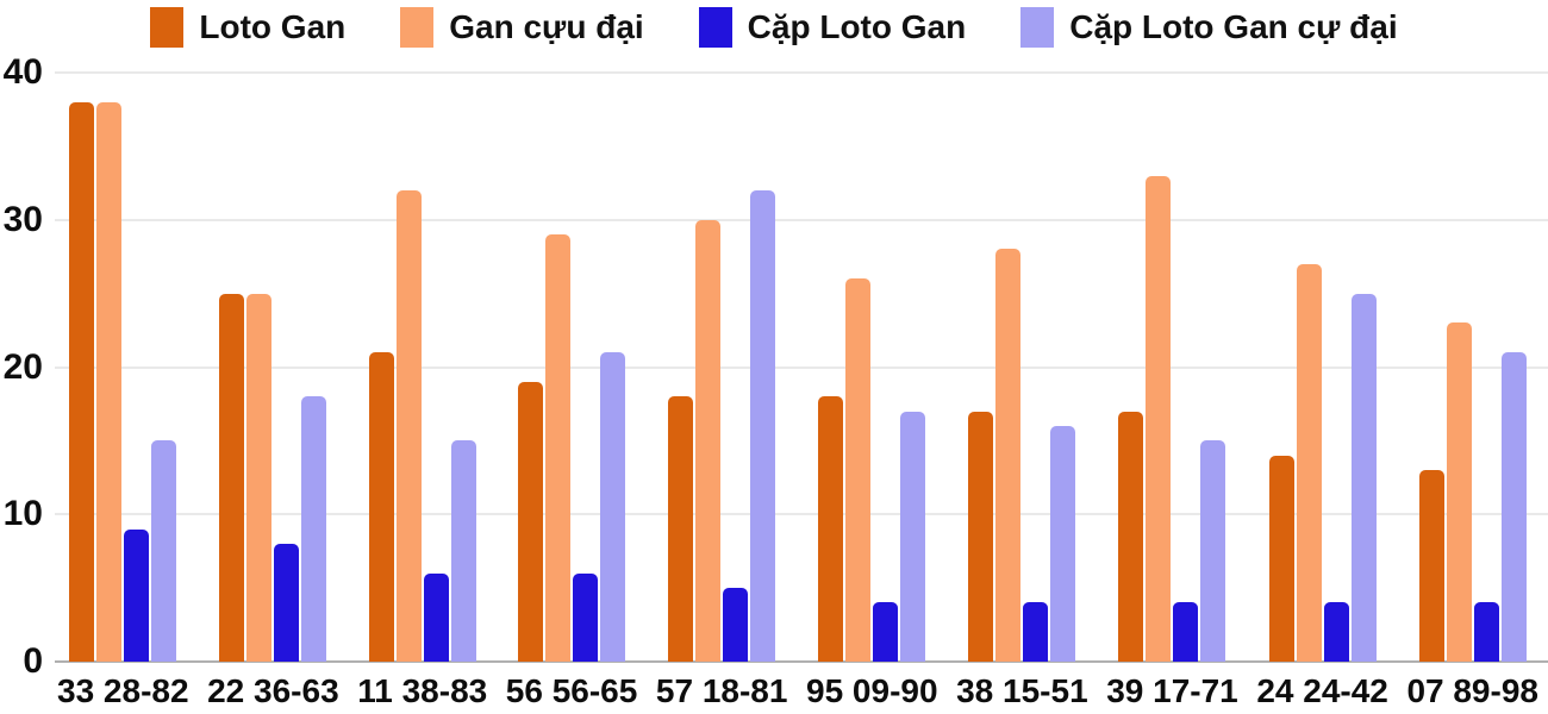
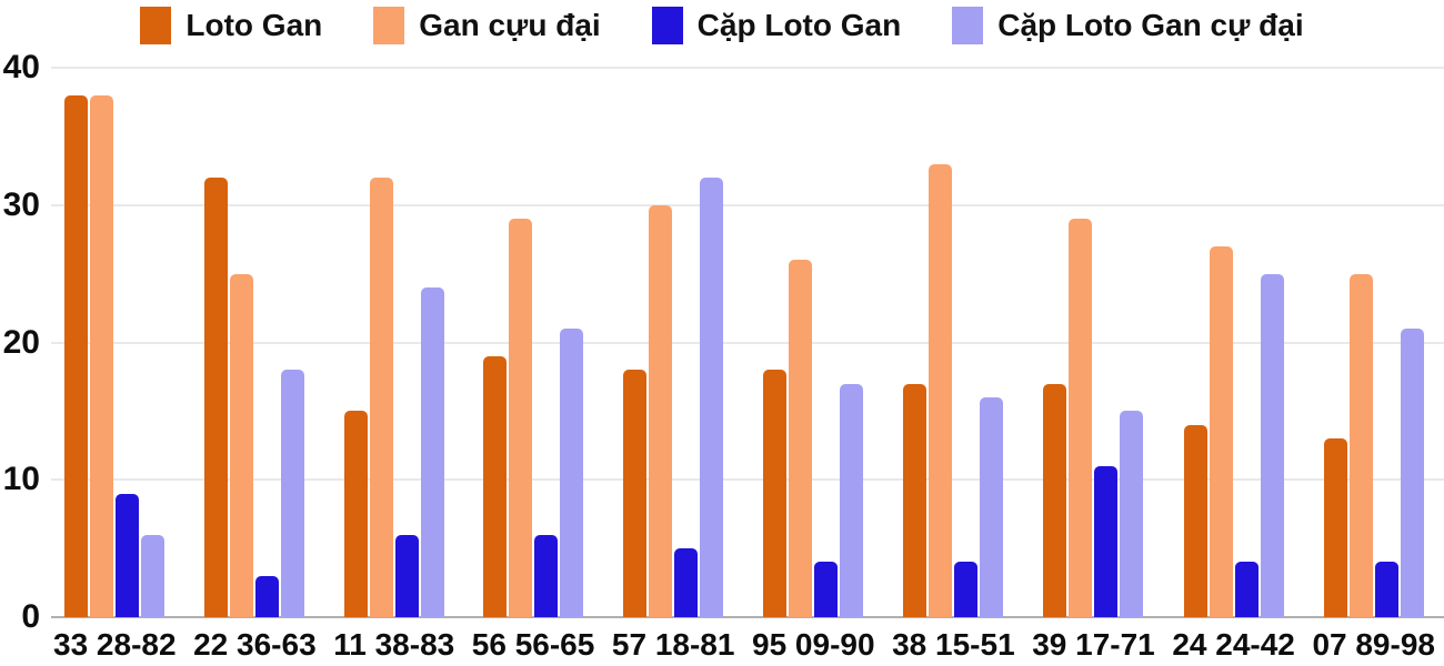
Cặp Loto Gan cự đại/33 28-82: 15 -> 6
Loto Gan/22 36-63: 25 -> 32
Cặp Loto Gan/22 36-63: 8 -> 3
Loto Gan/11 38-83: 21 -> 15
Cặp Loto Gan cự đại/11 38-83: 15 -> 24
Gan cựu đại/38 15-51: 28 -> 33
Gan cựu đại/39 17-71: 33 -> 29
Cặp Loto Gan/39 17-71: 4 -> 11
Gan cựu đại/07 89-98: 23 -> 25
